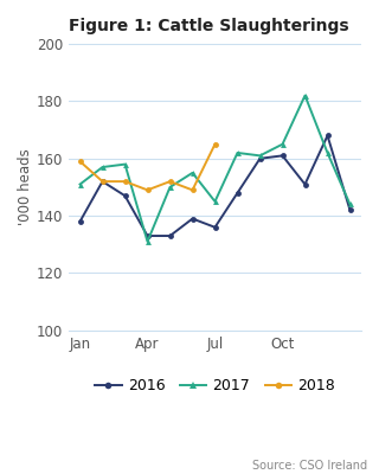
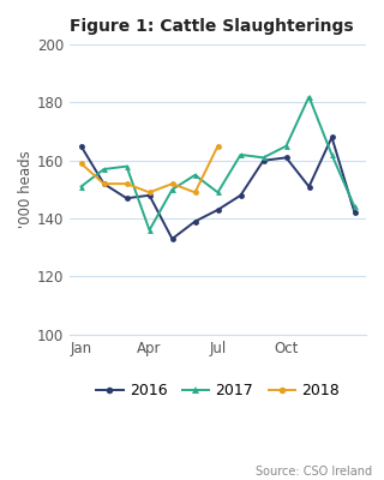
2016/Jan: 138 -> 165
2016/Apr: 133 -> 148
2017/Apr: 131 -> 136
2016/Jul: 136 -> 143
2017/Jul: 145 -> 149
